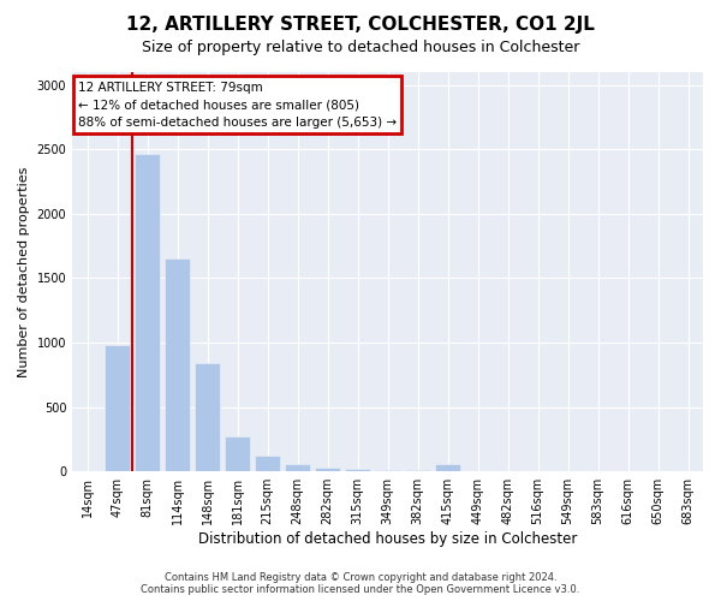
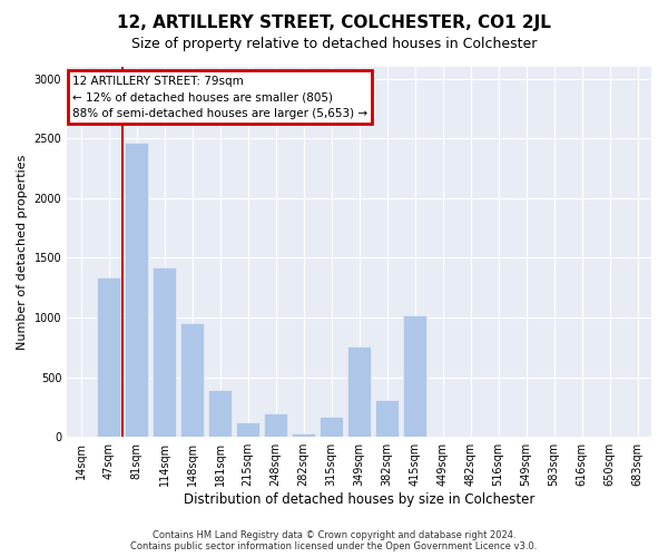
47sqm: 980 -> 1340
114sqm: 1650 -> 1420
148sqm: 840 -> 950
181sqm: 270 -> 390
248sqm: 60 -> 200
315sqm: 20 -> 170
349sqm: 20 -> 760
382sqm: 10 -> 310
415sqm: 60 -> 1020
